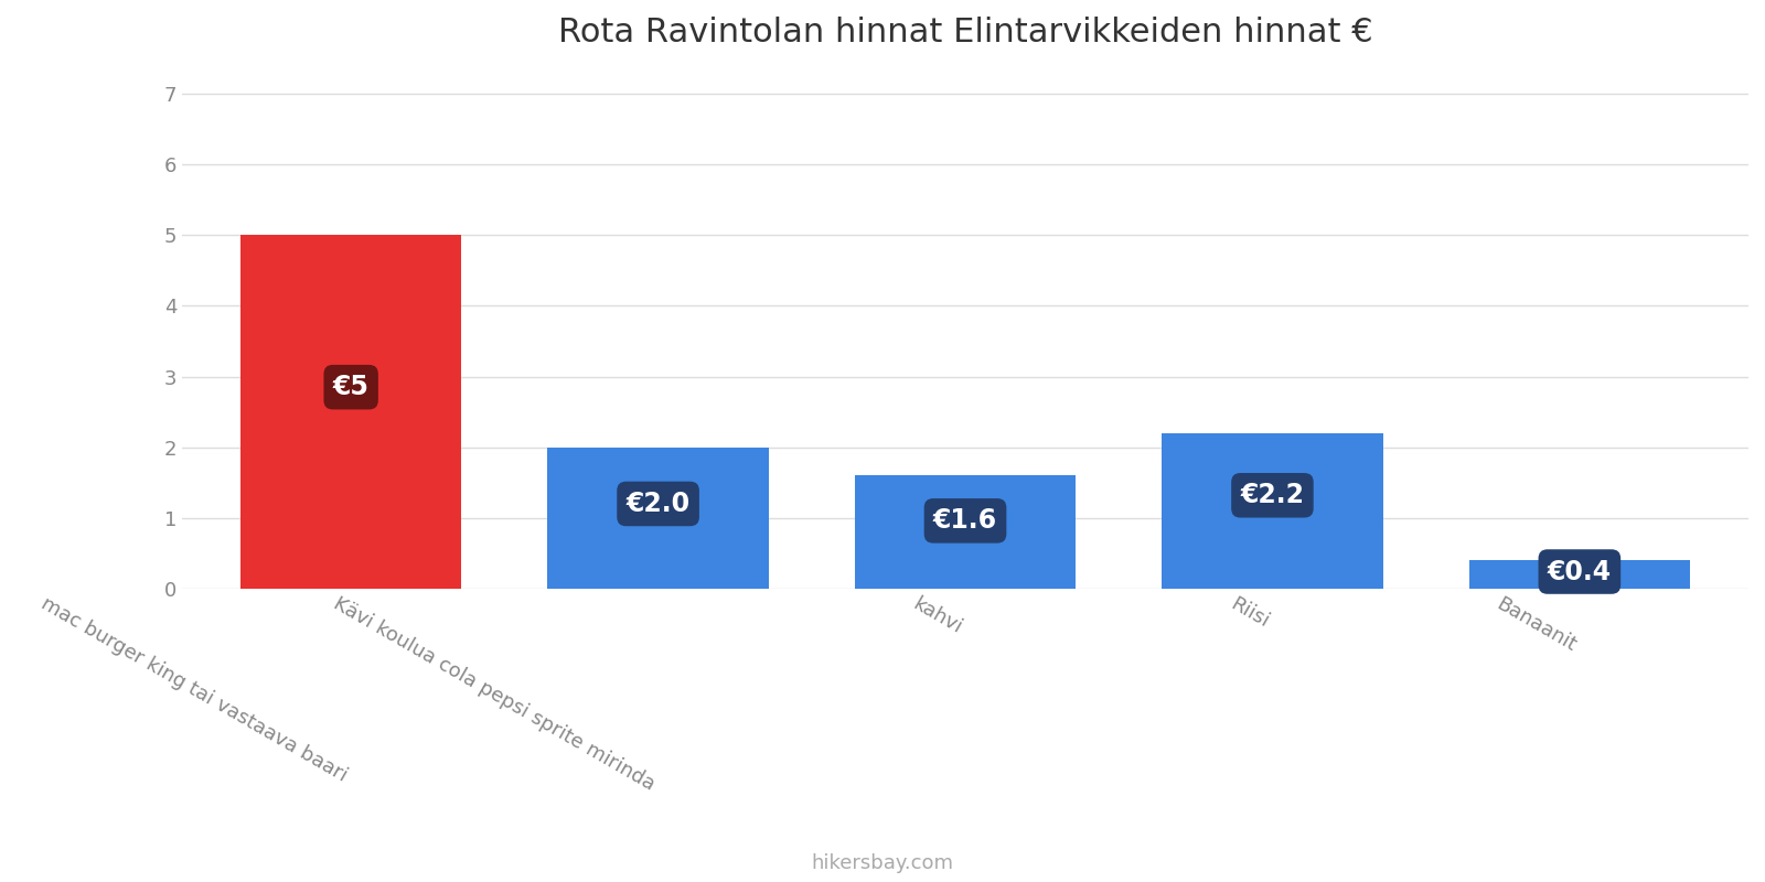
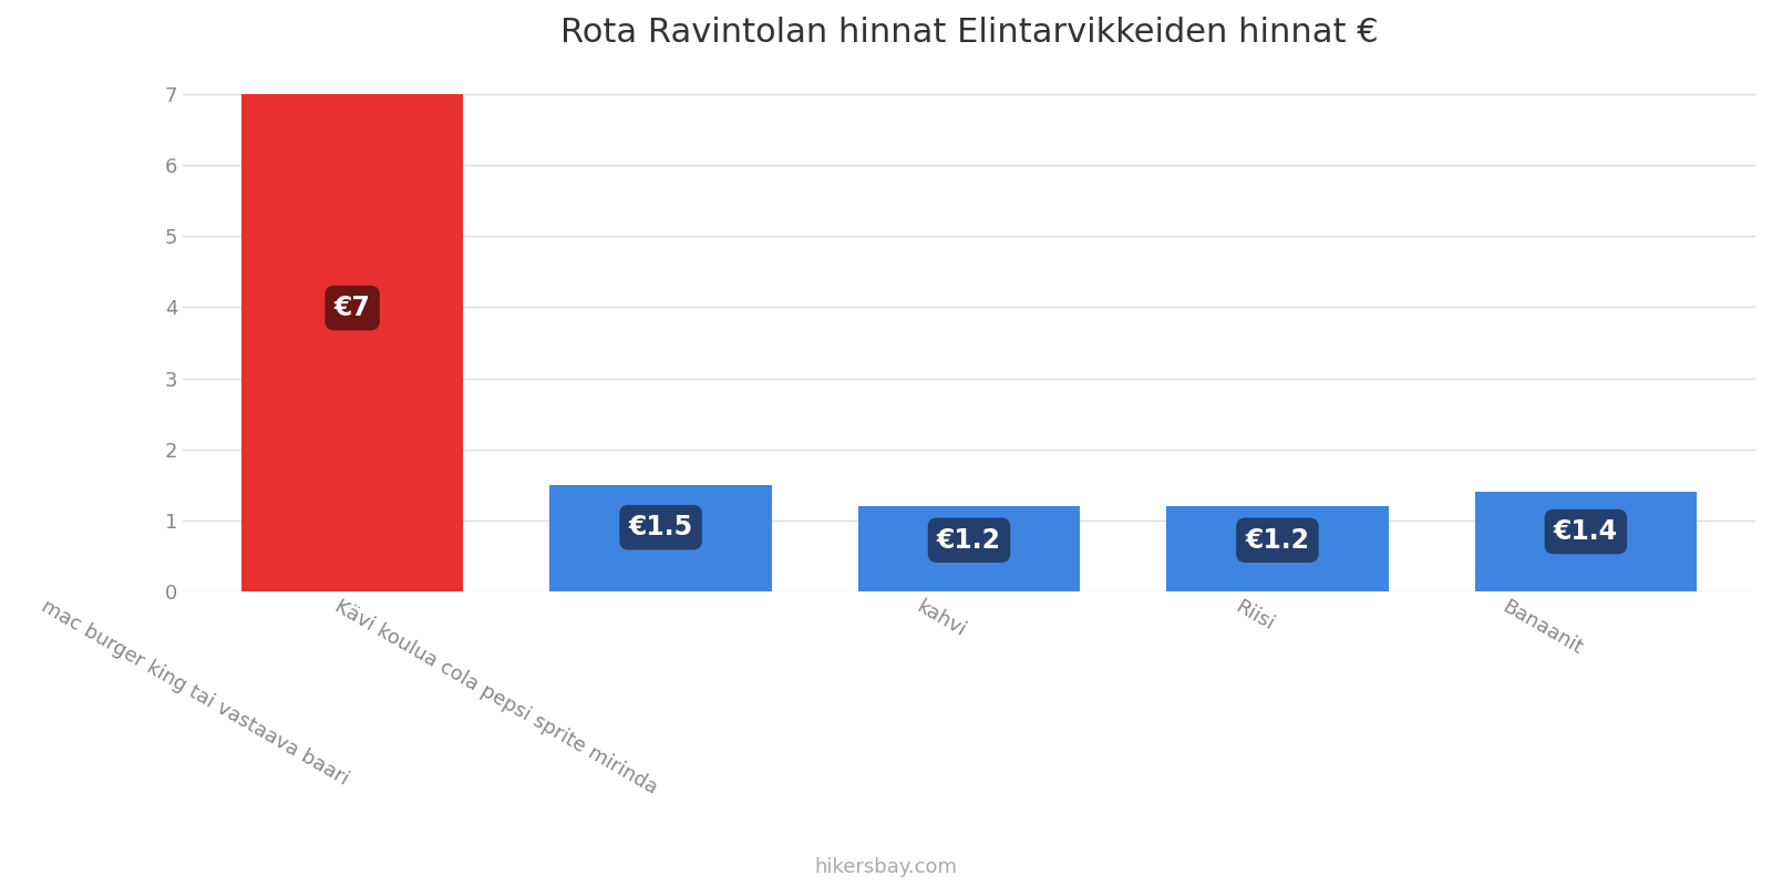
mac burger king tai vastaava baari: €5 -> €7
Kävi koulua cola pepsi sprite mirinda: €2.0 -> €1.5
kahvi: €1.6 -> €1.2
Riisi: €2.2 -> €1.2
Banaanit: €0.4 -> €1.4
